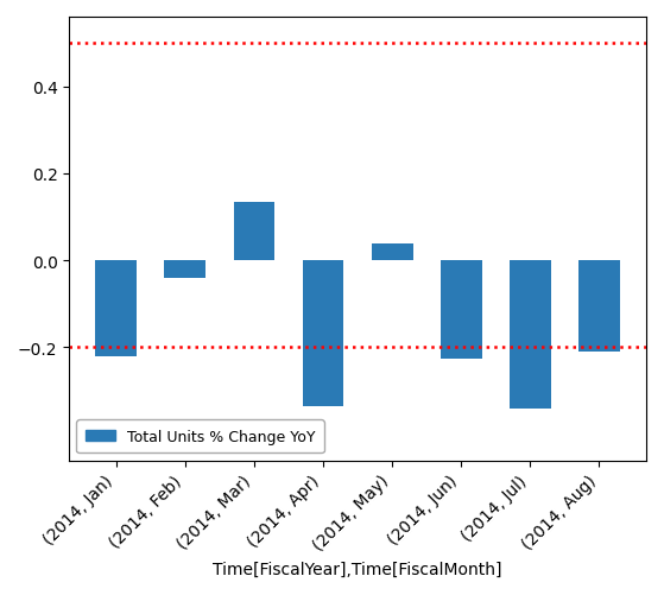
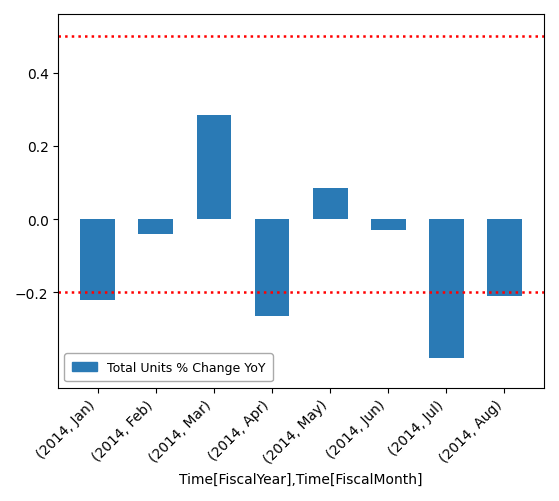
(2014, Mar): 0.135 -> 0.285
(2014, Apr): -0.335 -> -0.265
(2014, May): 0.040 -> 0.085
(2014, Jun): -0.225 -> -0.030
(2014, Jul): -0.340 -> -0.380
